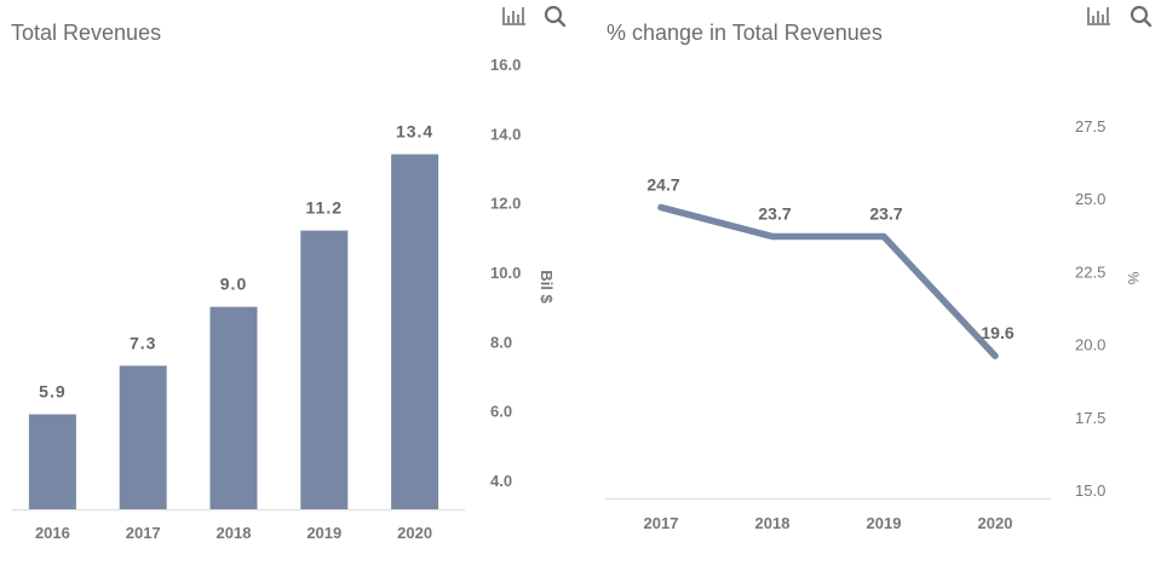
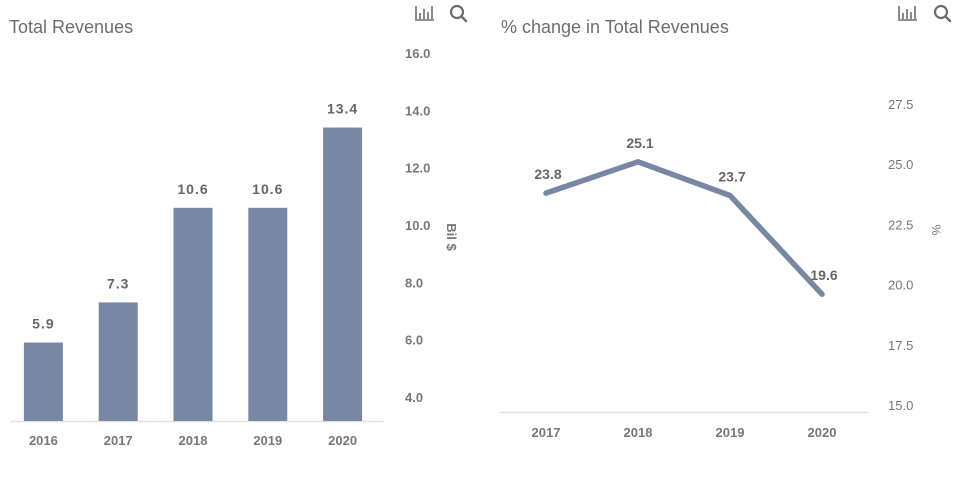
Total Revenues/2018: 9.0 -> 10.6
Total Revenues/2019: 11.2 -> 10.6
% change in Total Revenues/2017: 24.7 -> 23.8
% change in Total Revenues/2018: 23.7 -> 25.1
